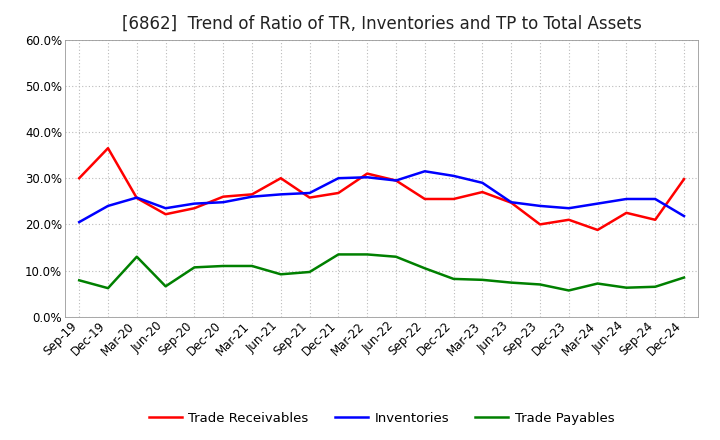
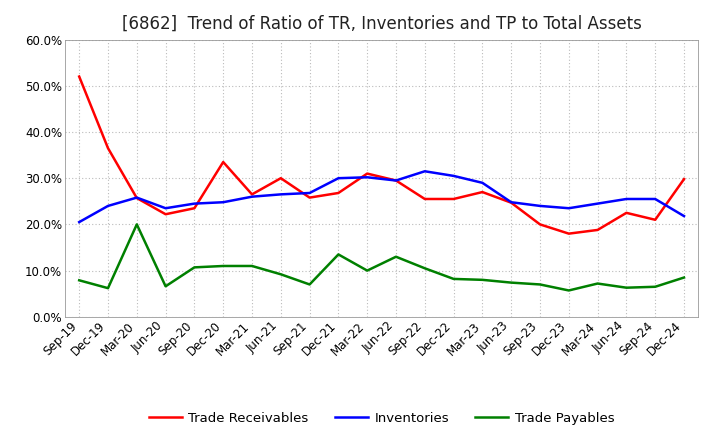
Trade Receivables/Sep-19: 30.0% -> 52.0%
Trade Payables/Mar-20: 13.0% -> 20.0%
Trade Receivables/Dec-20: 26.0% -> 33.5%
Trade Payables/Sep-21: 9.7% -> 7.0%
Trade Payables/Mar-22: 13.5% -> 10.0%
Trade Receivables/Dec-23: 21.0% -> 18.0%
